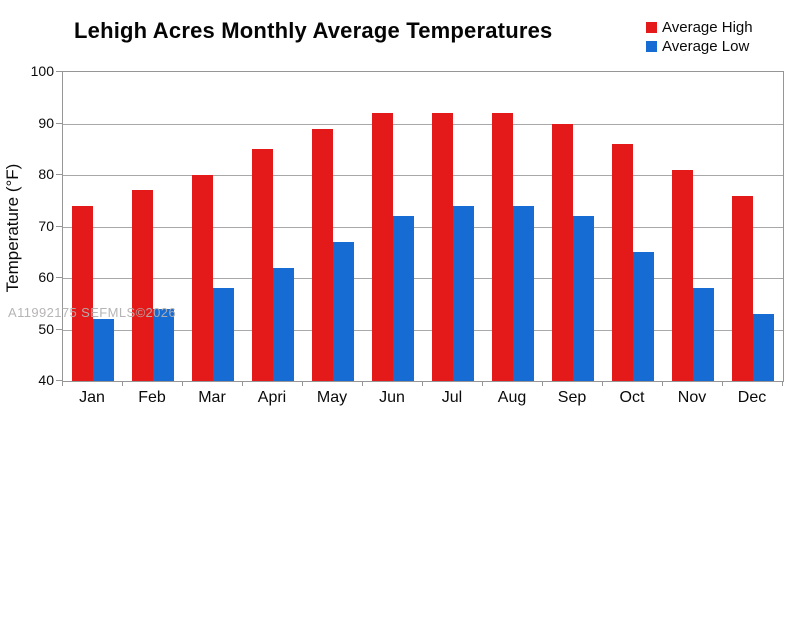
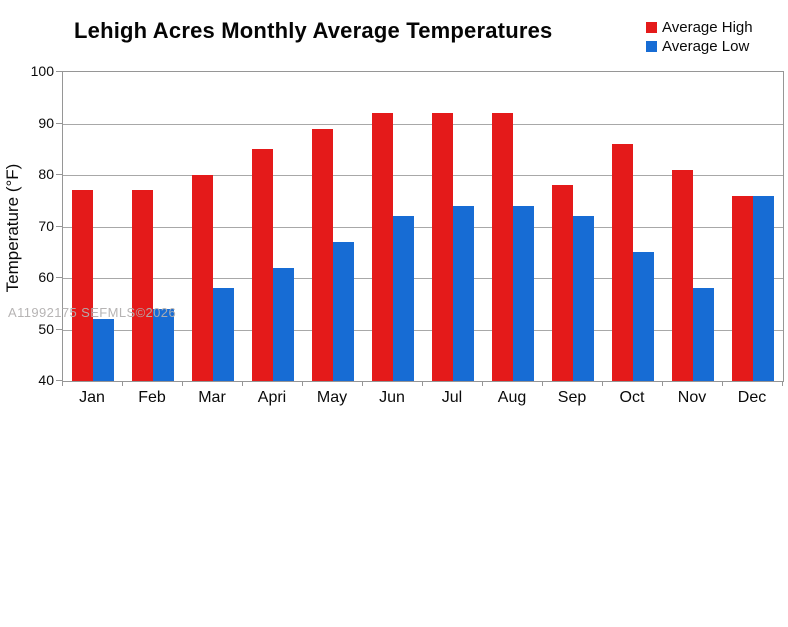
Average High/Jan: 74 -> 77
Average High/Sep: 90 -> 78
Average Low/Dec: 53 -> 76
